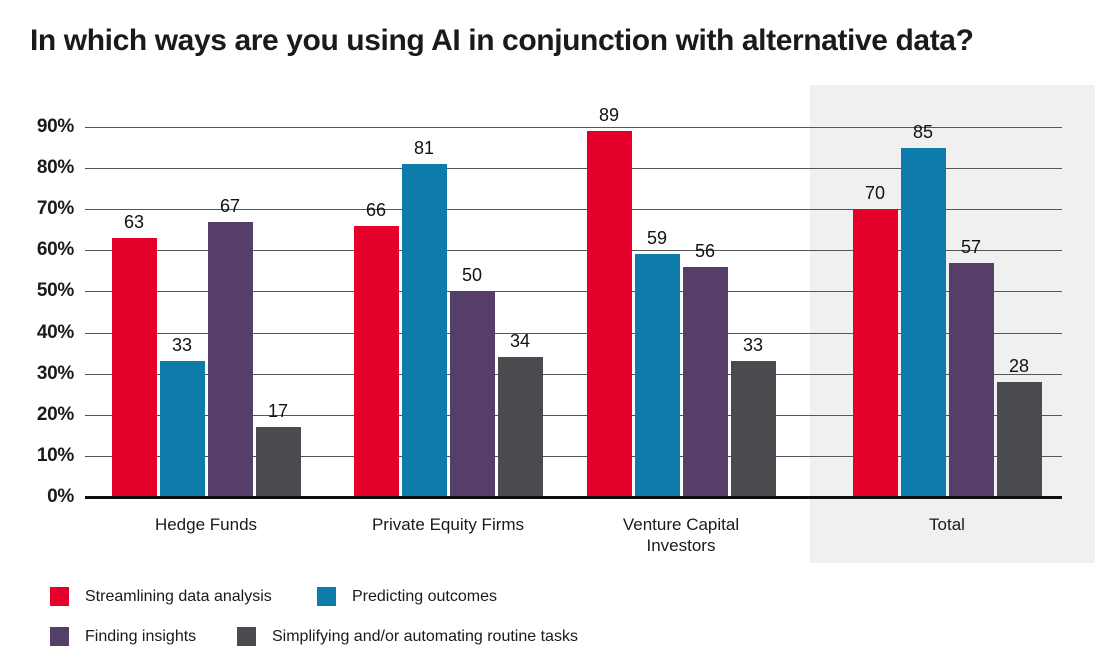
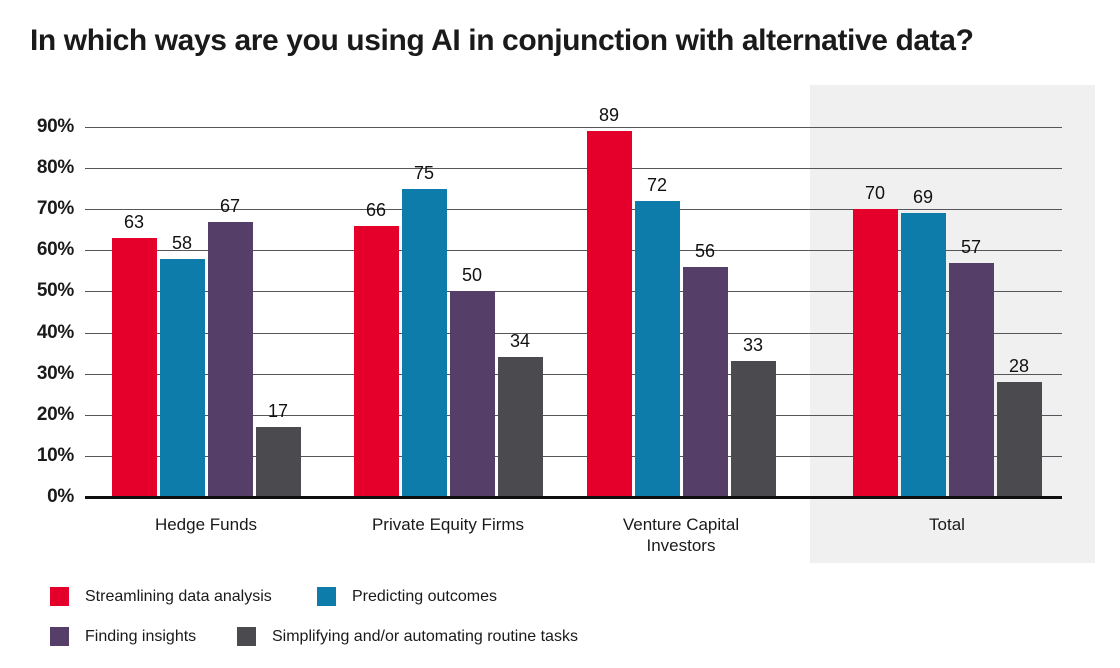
Predicting outcomes/Hedge Funds: 33 -> 58
Predicting outcomes/Private Equity Firms: 81 -> 75
Predicting outcomes/Venture Capital Investors: 59 -> 72
Predicting outcomes/Total: 85 -> 69
